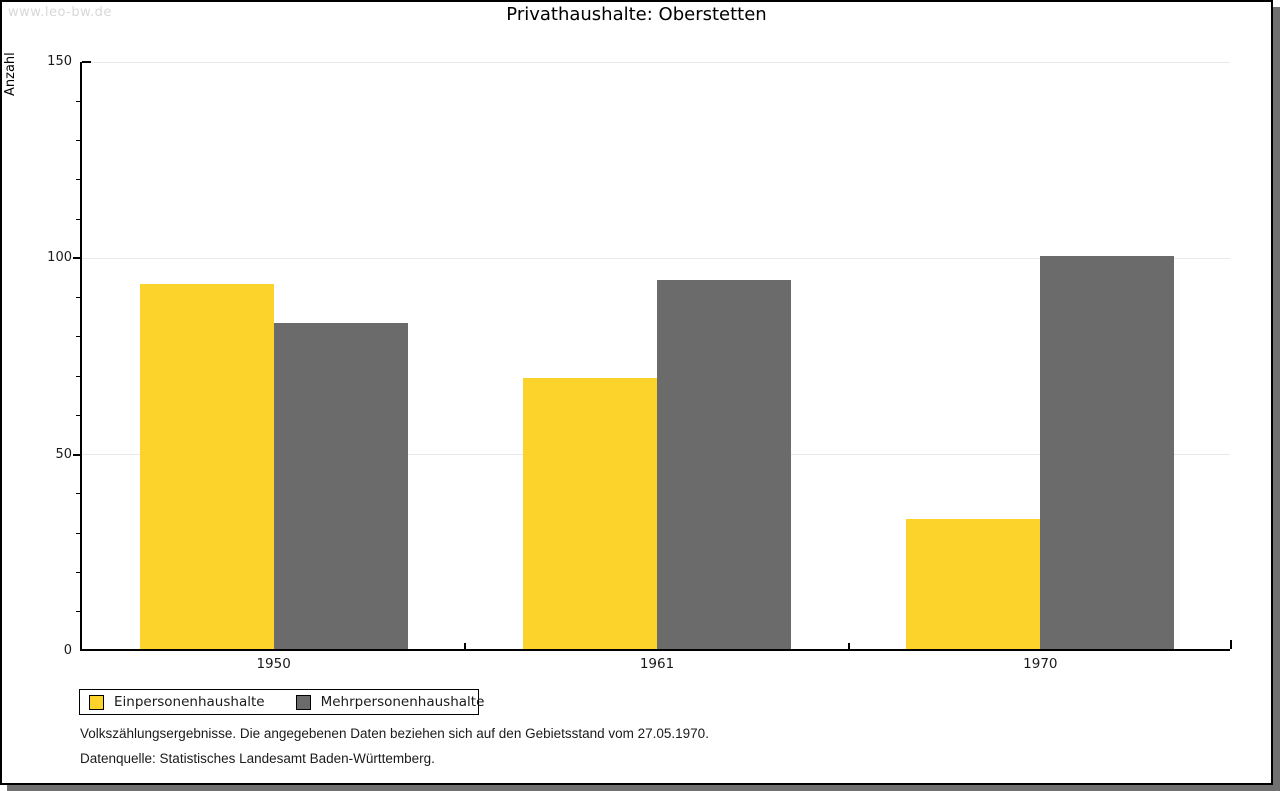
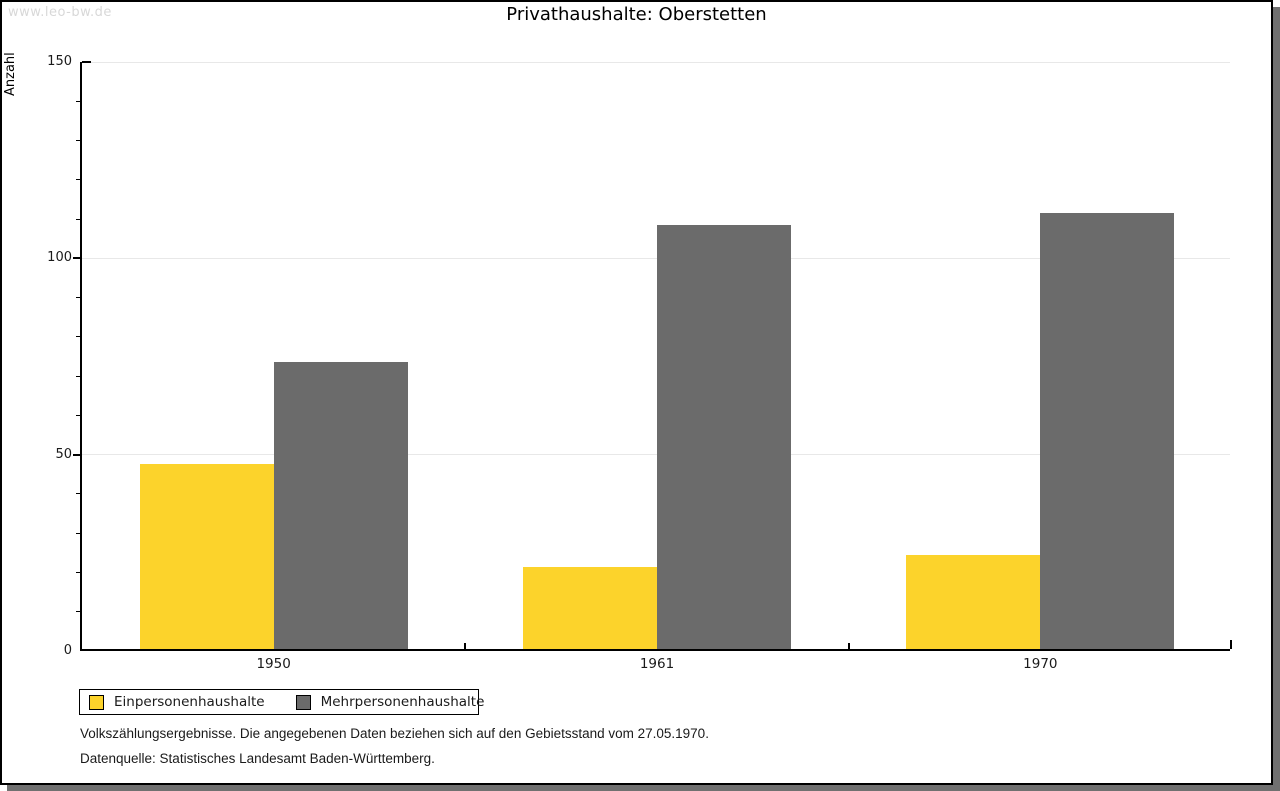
Einpersonenhaushalte/1950: 93 -> 47
Mehrpersonenhaushalte/1950: 83 -> 73
Einpersonenhaushalte/1961: 69 -> 21
Mehrpersonenhaushalte/1961: 94 -> 108
Einpersonenhaushalte/1970: 33 -> 24
Mehrpersonenhaushalte/1970: 100 -> 111
